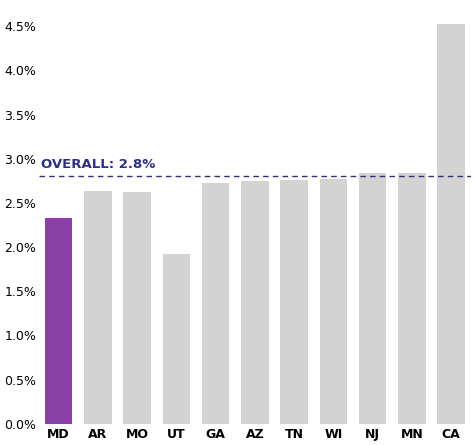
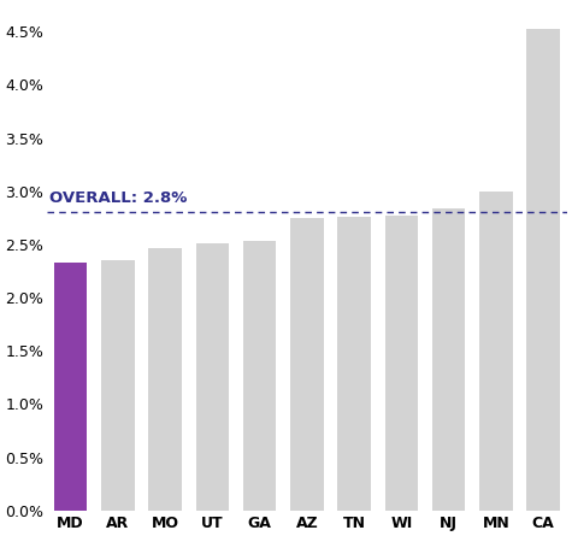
AR: 2.64% -> 2.35%
MO: 2.62% -> 2.47%
UT: 1.92% -> 2.51%
GA: 2.72% -> 2.53%
MN: 2.84% -> 3.00%
